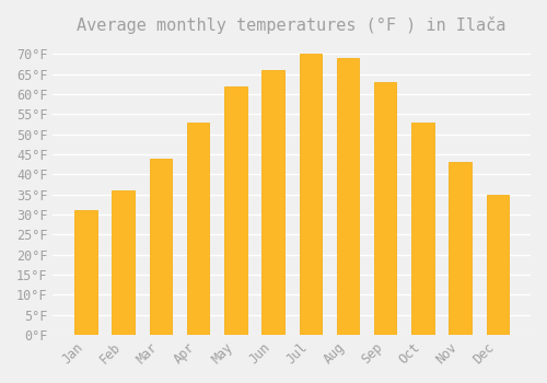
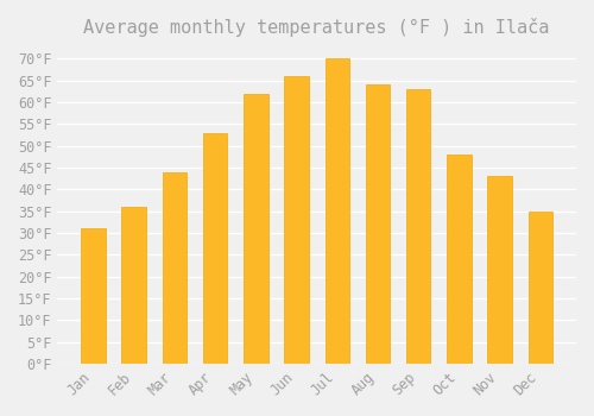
Aug: 69°F -> 64°F
Oct: 53°F -> 48°F
